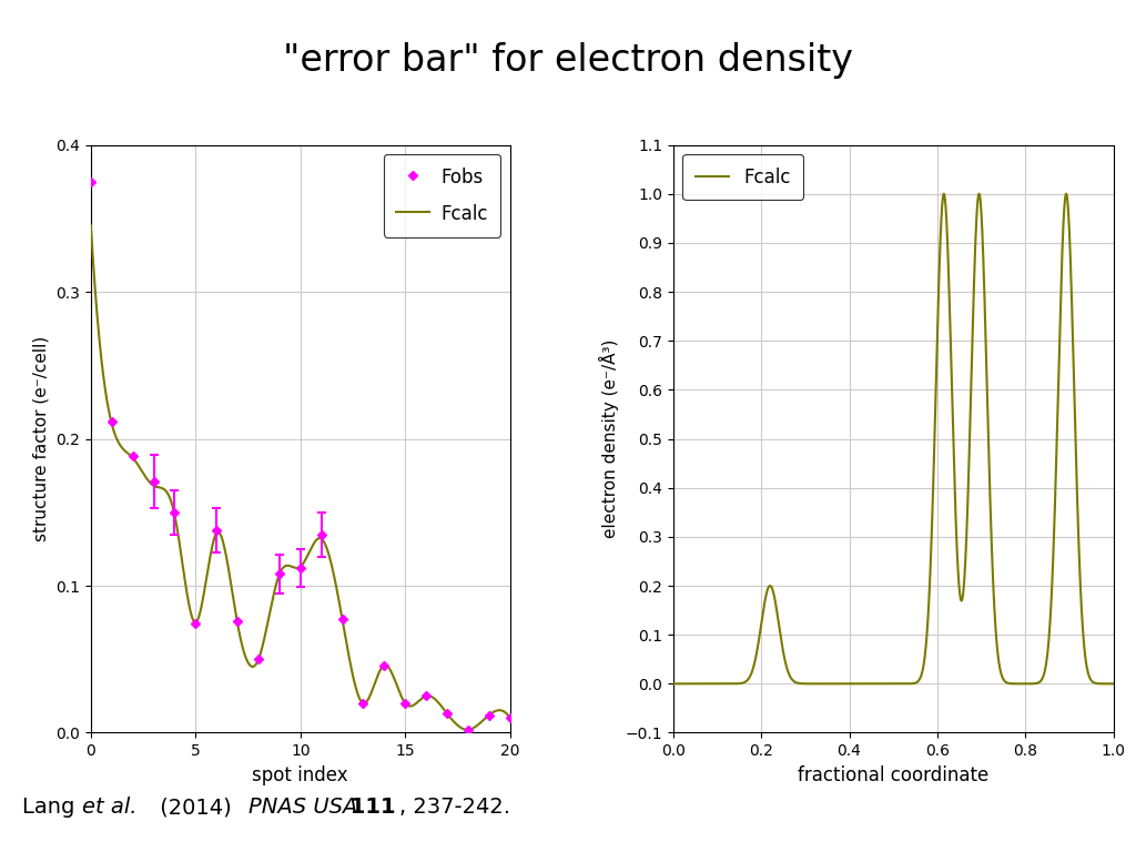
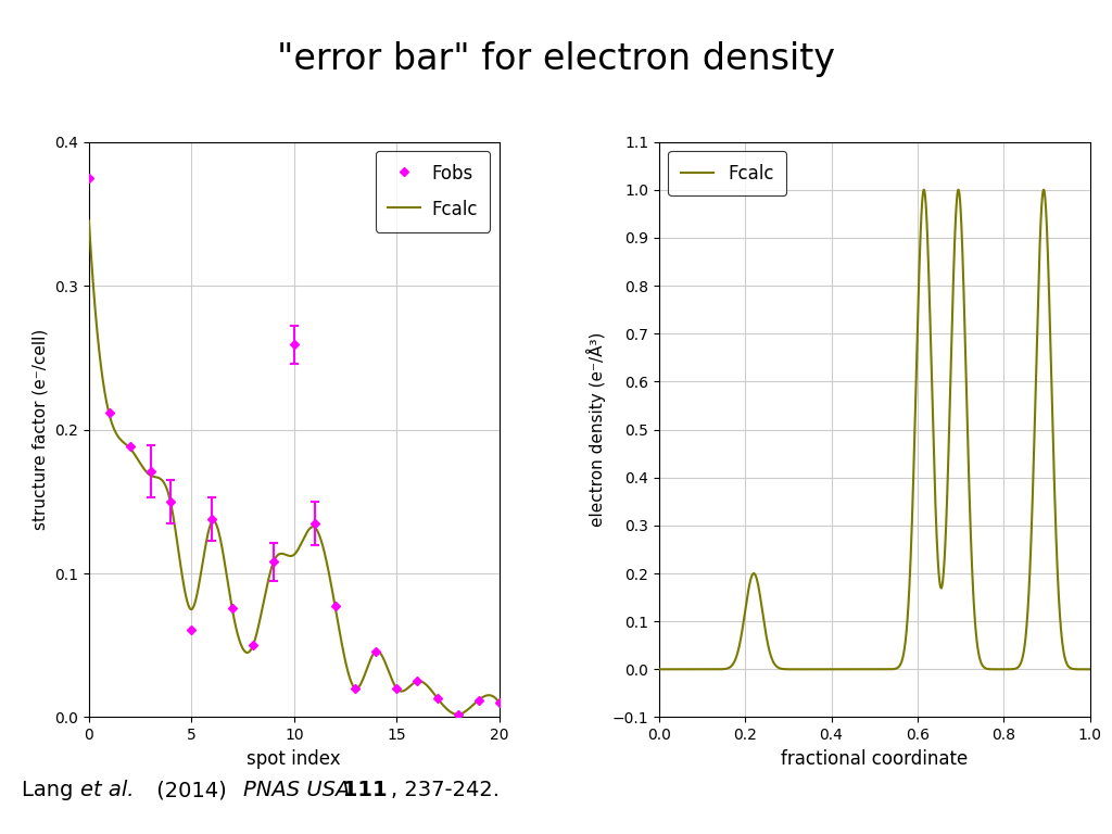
Fobs/5: 0.074 -> 0.061
Fobs/10: 0.112 -> 0.259
